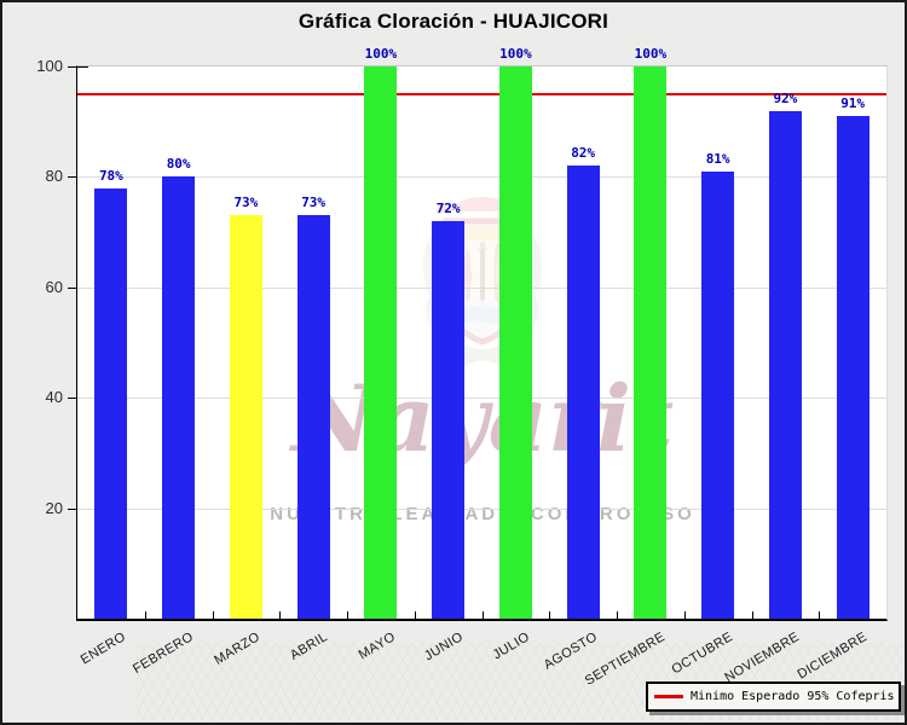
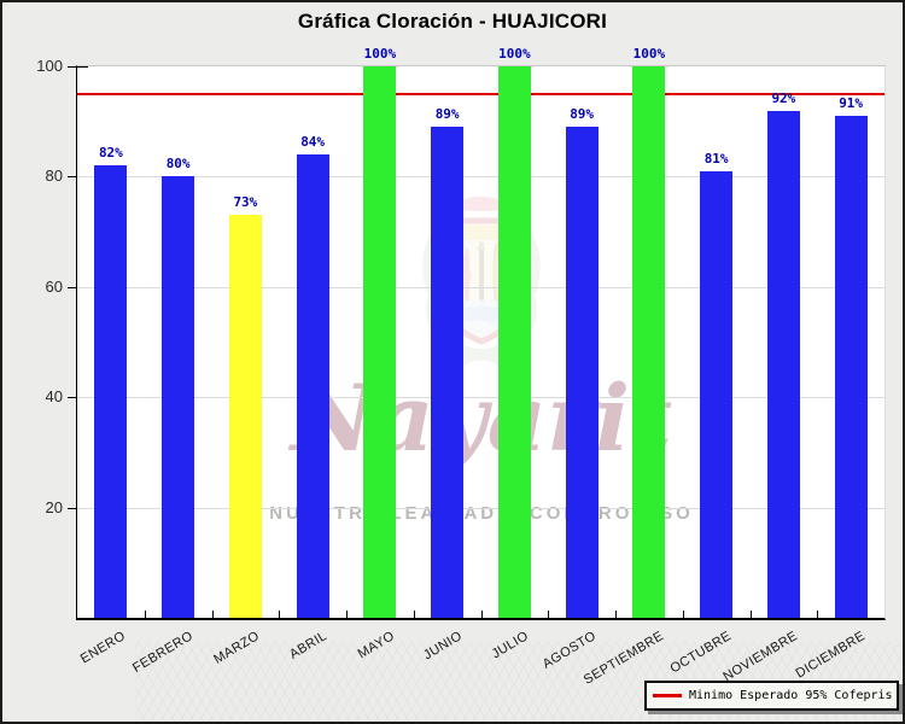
ENERO: 78% -> 82%
ABRIL: 73% -> 84%
JUNIO: 72% -> 89%
AGOSTO: 82% -> 89%
